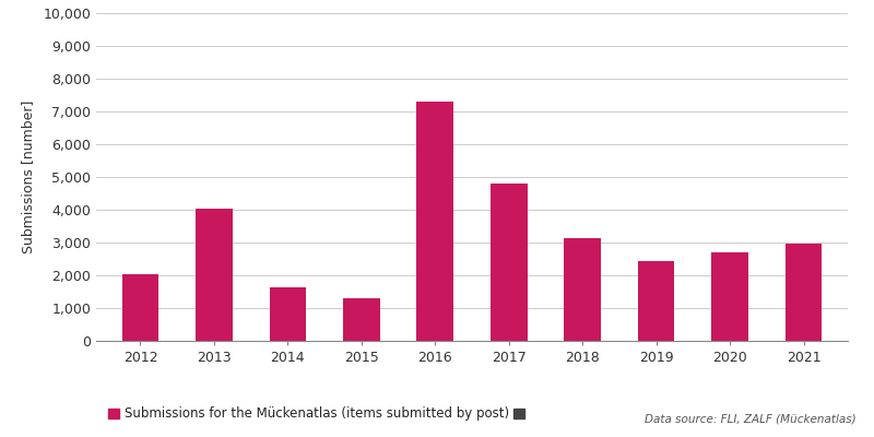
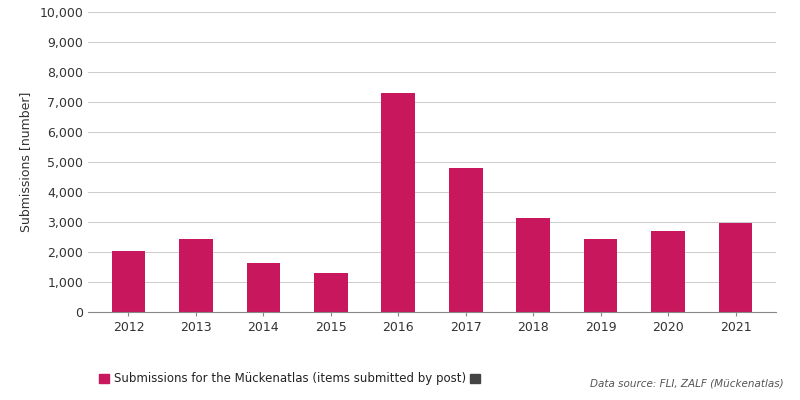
2013: 4,050 -> 2,450
